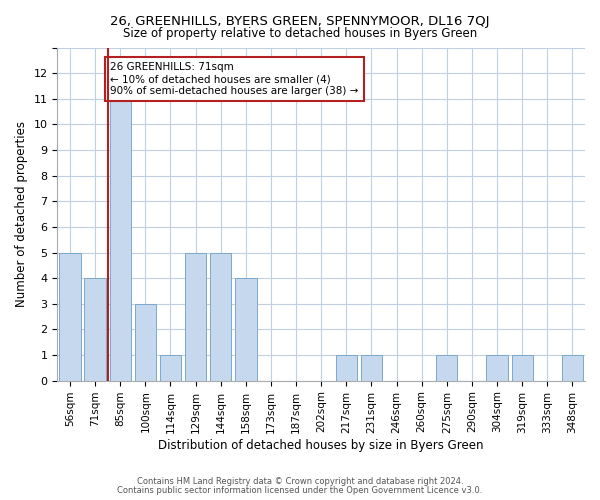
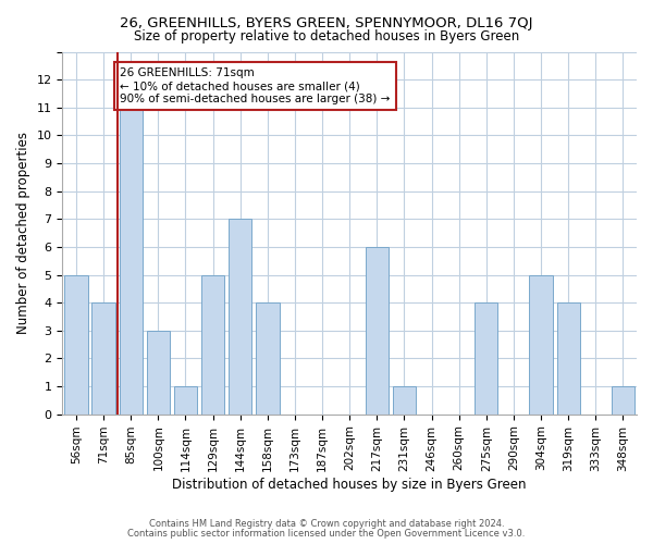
144sqm: 5 -> 7
217sqm: 1 -> 6
275sqm: 1 -> 4
304sqm: 1 -> 5
319sqm: 1 -> 4
